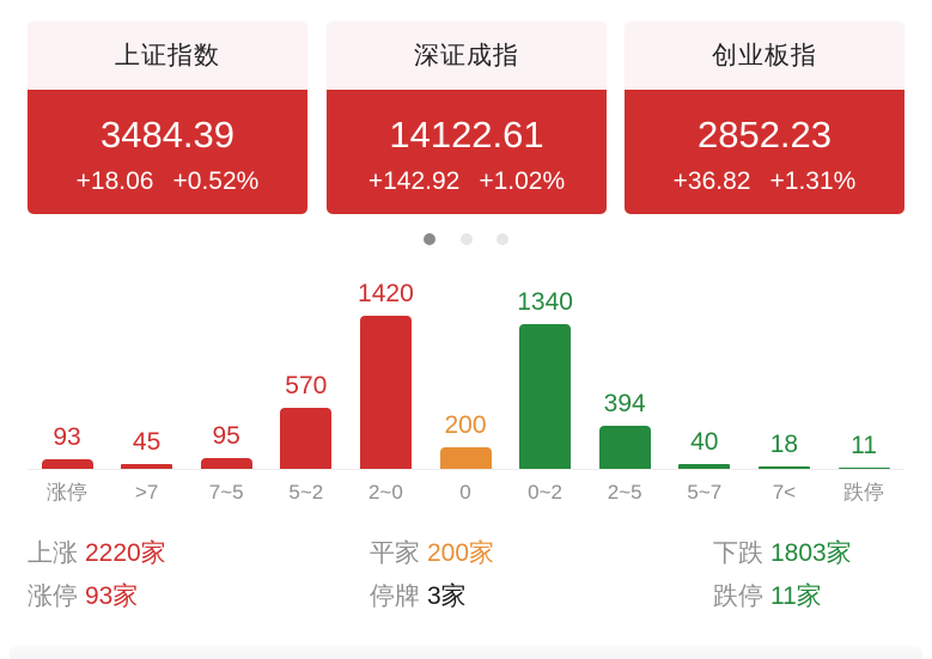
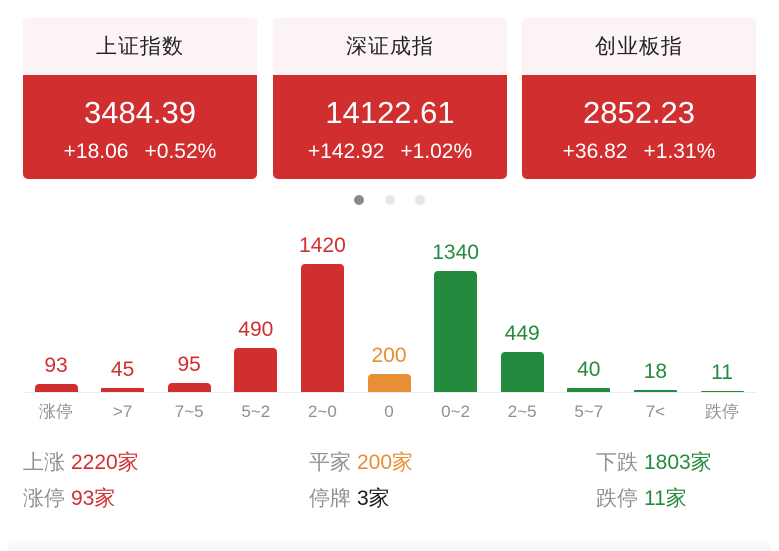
5~2: 570 -> 490
2~5: 394 -> 449
